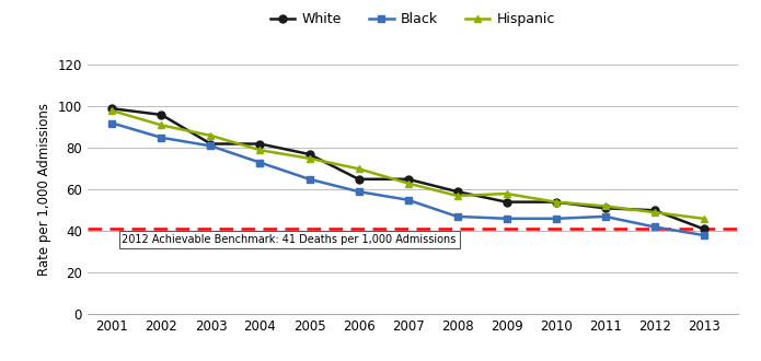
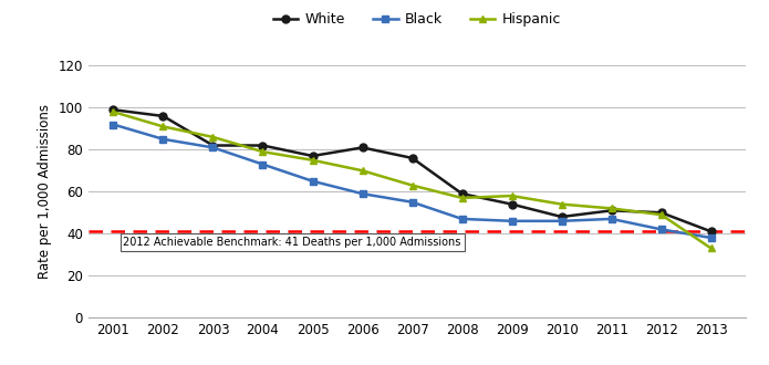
White/2006: 65 -> 81
White/2007: 65 -> 76
White/2010: 54 -> 48
Hispanic/2013: 46 -> 33
